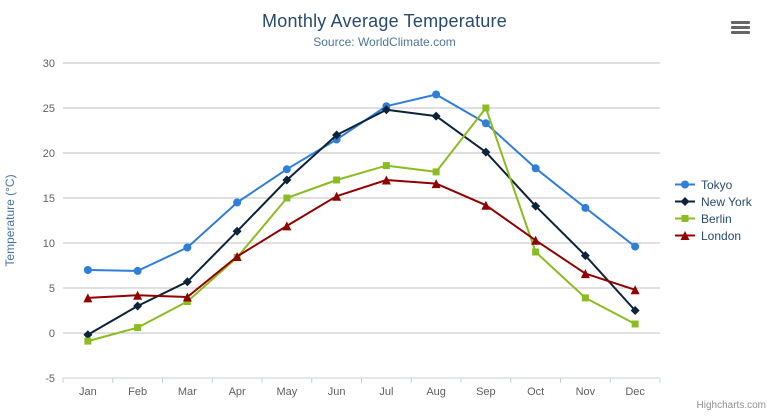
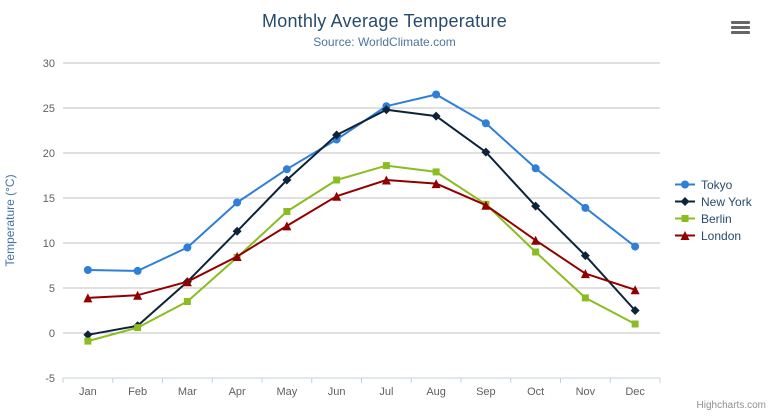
New York/Feb: 3 -> 1
London/Mar: 4 -> 6
Berlin/May: 15 -> 14
Berlin/Sep: 25 -> 14
